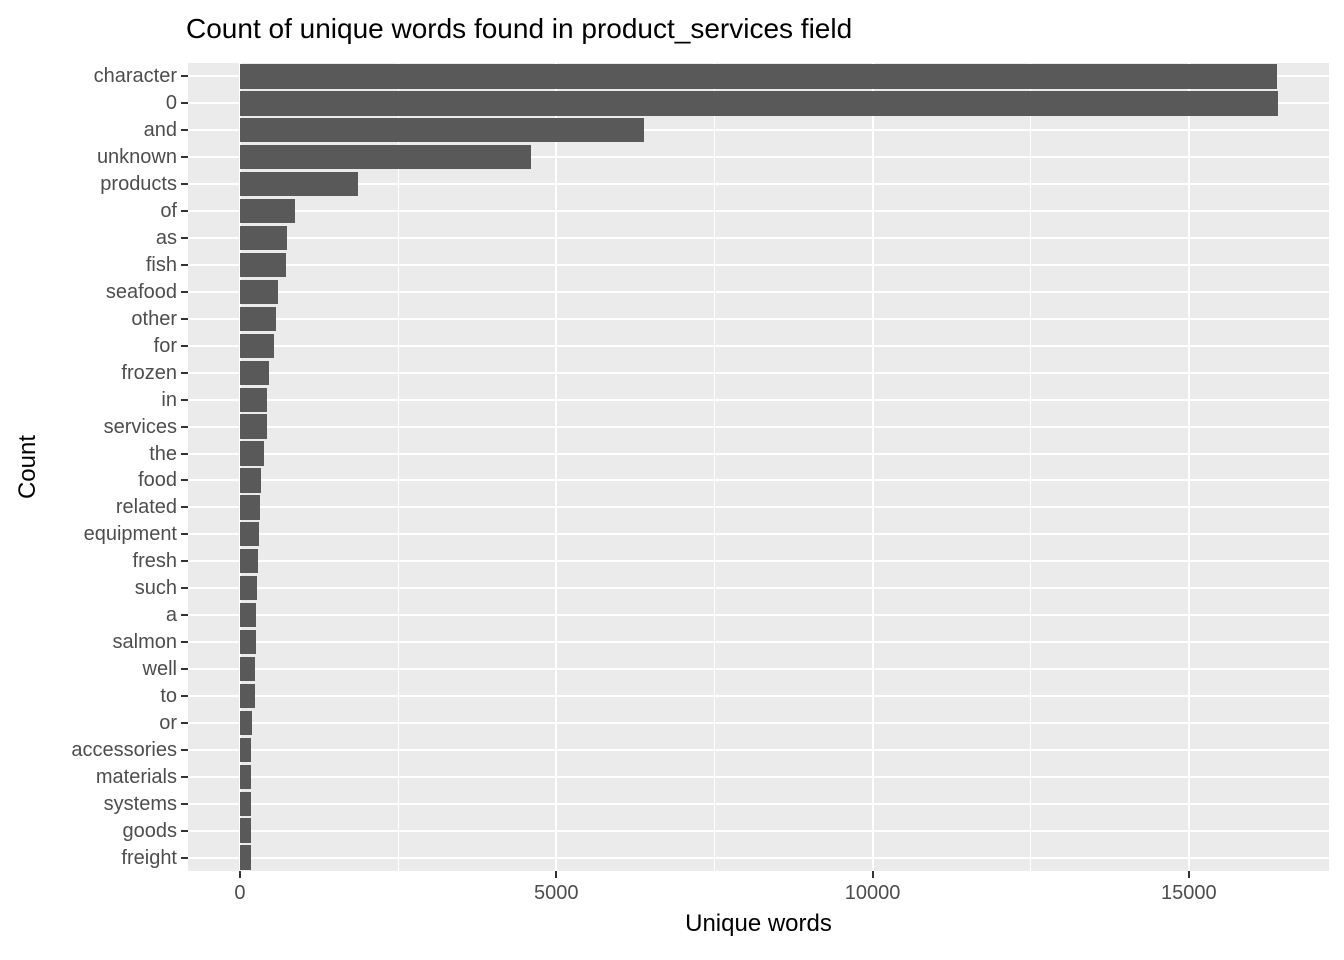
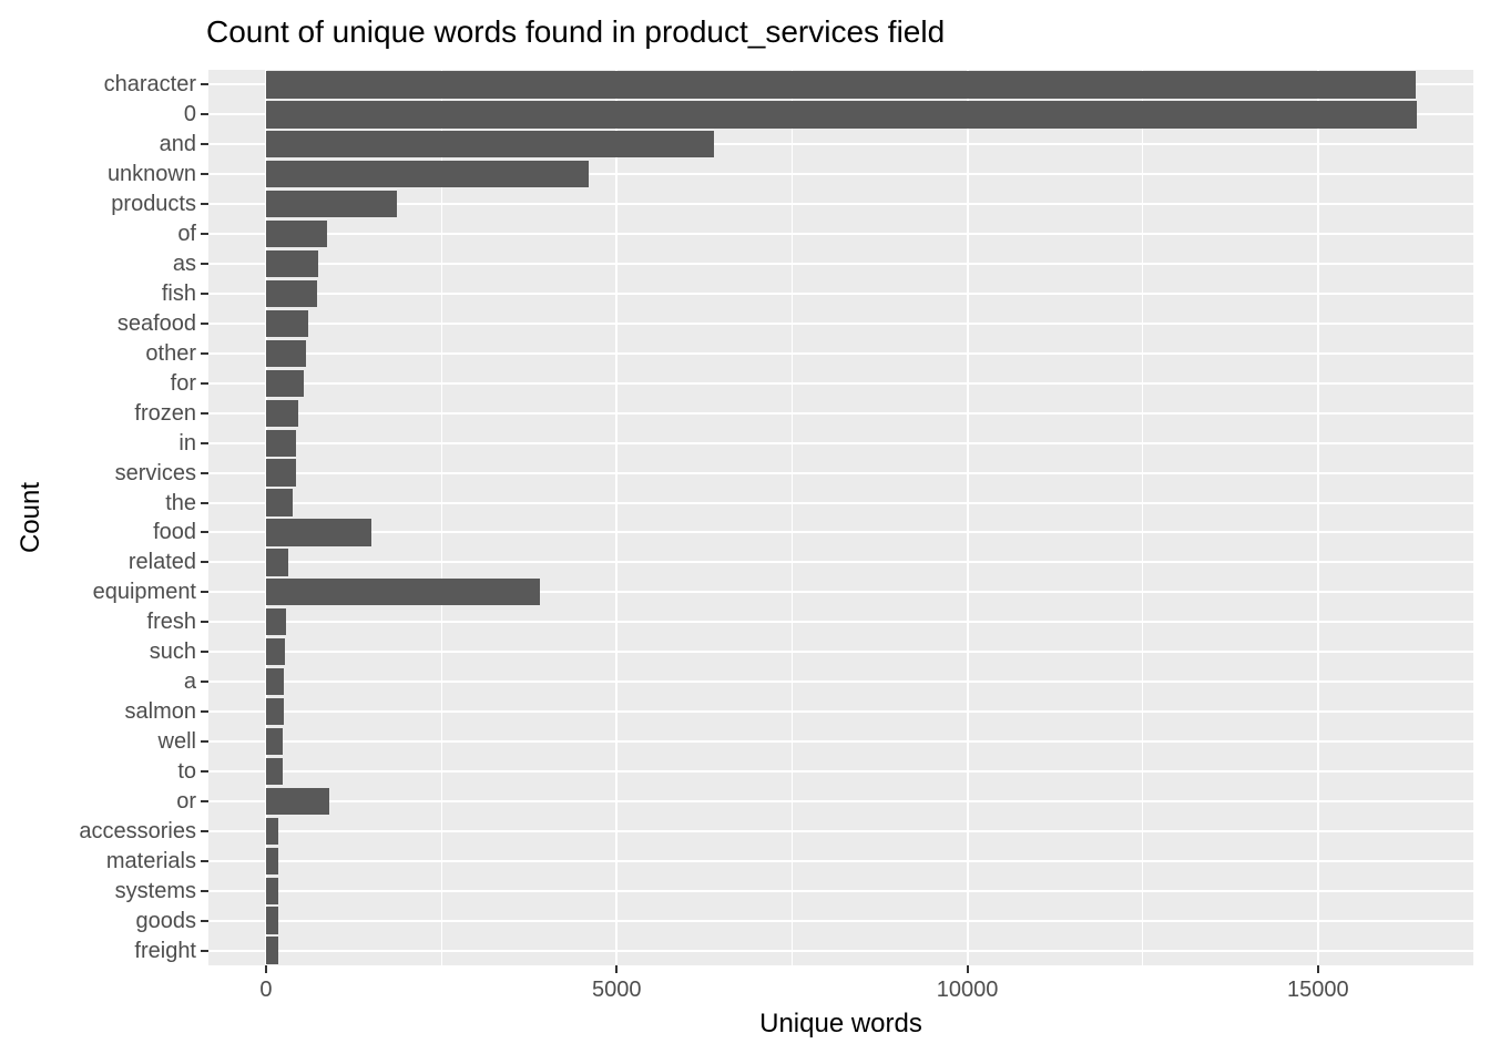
food: 300 -> 1500
equipment: 300 -> 3900
or: 200 -> 900
